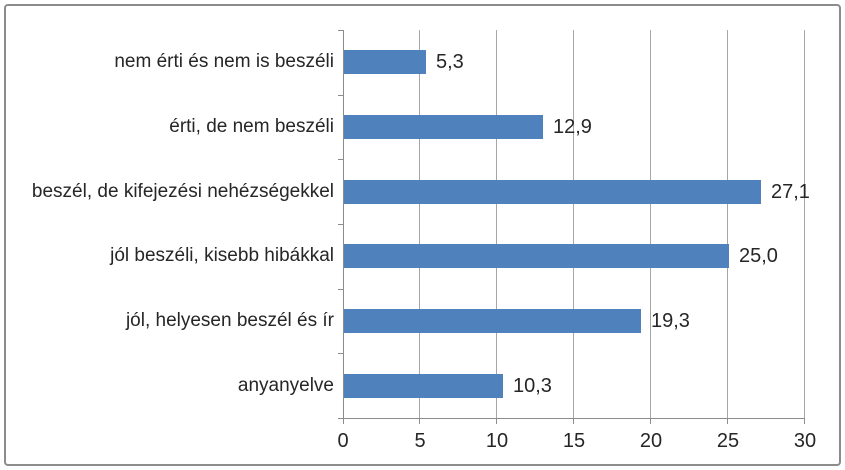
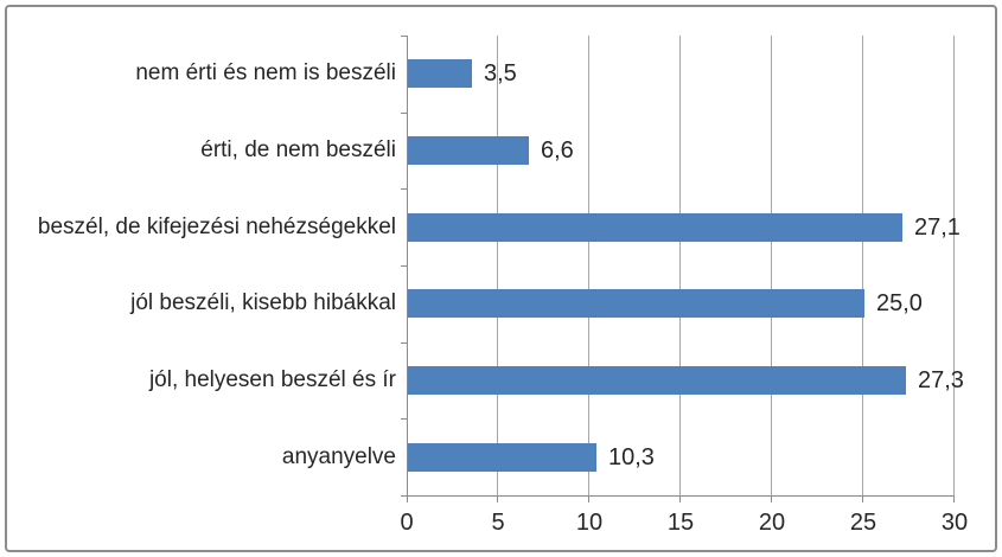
nem érti és nem is beszéli: 5,3 -> 3,5
érti, de nem beszéli: 12,9 -> 6,6
jól, helyesen beszél és ír: 19,3 -> 27,3
